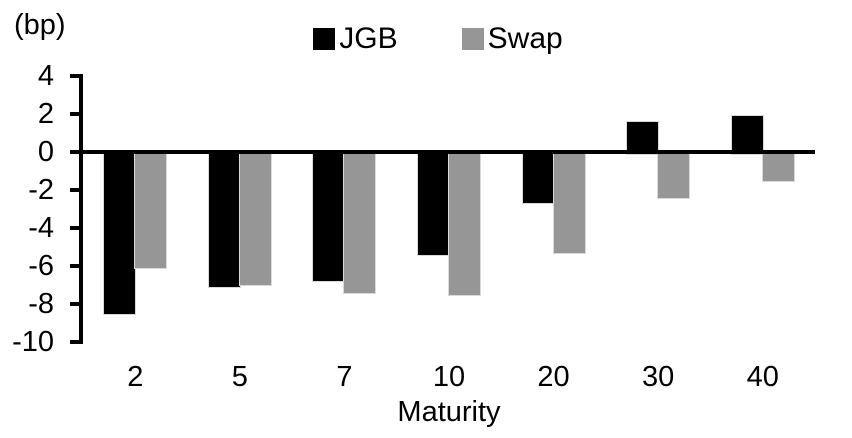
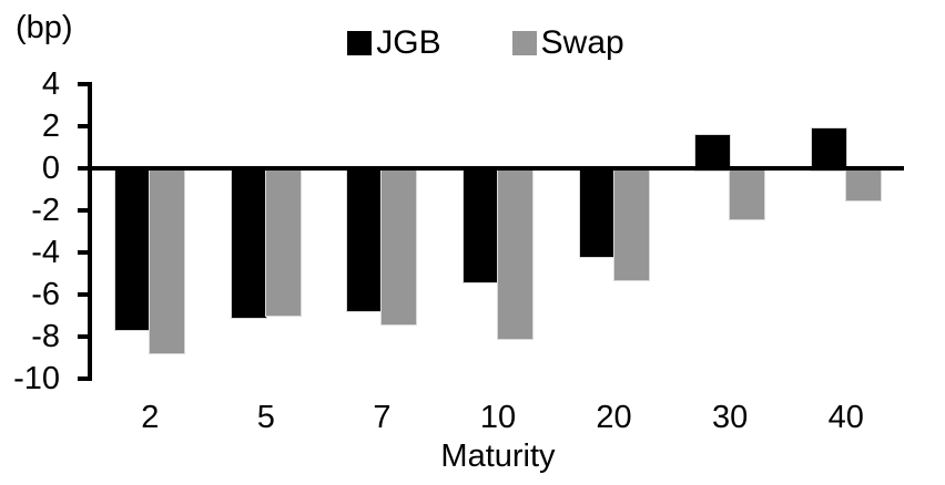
JGB/2: -8.5 -> -7.7
Swap/2: -6.1 -> -8.8
Swap/10: -7.5 -> -8.1
JGB/20: -2.7 -> -4.2
